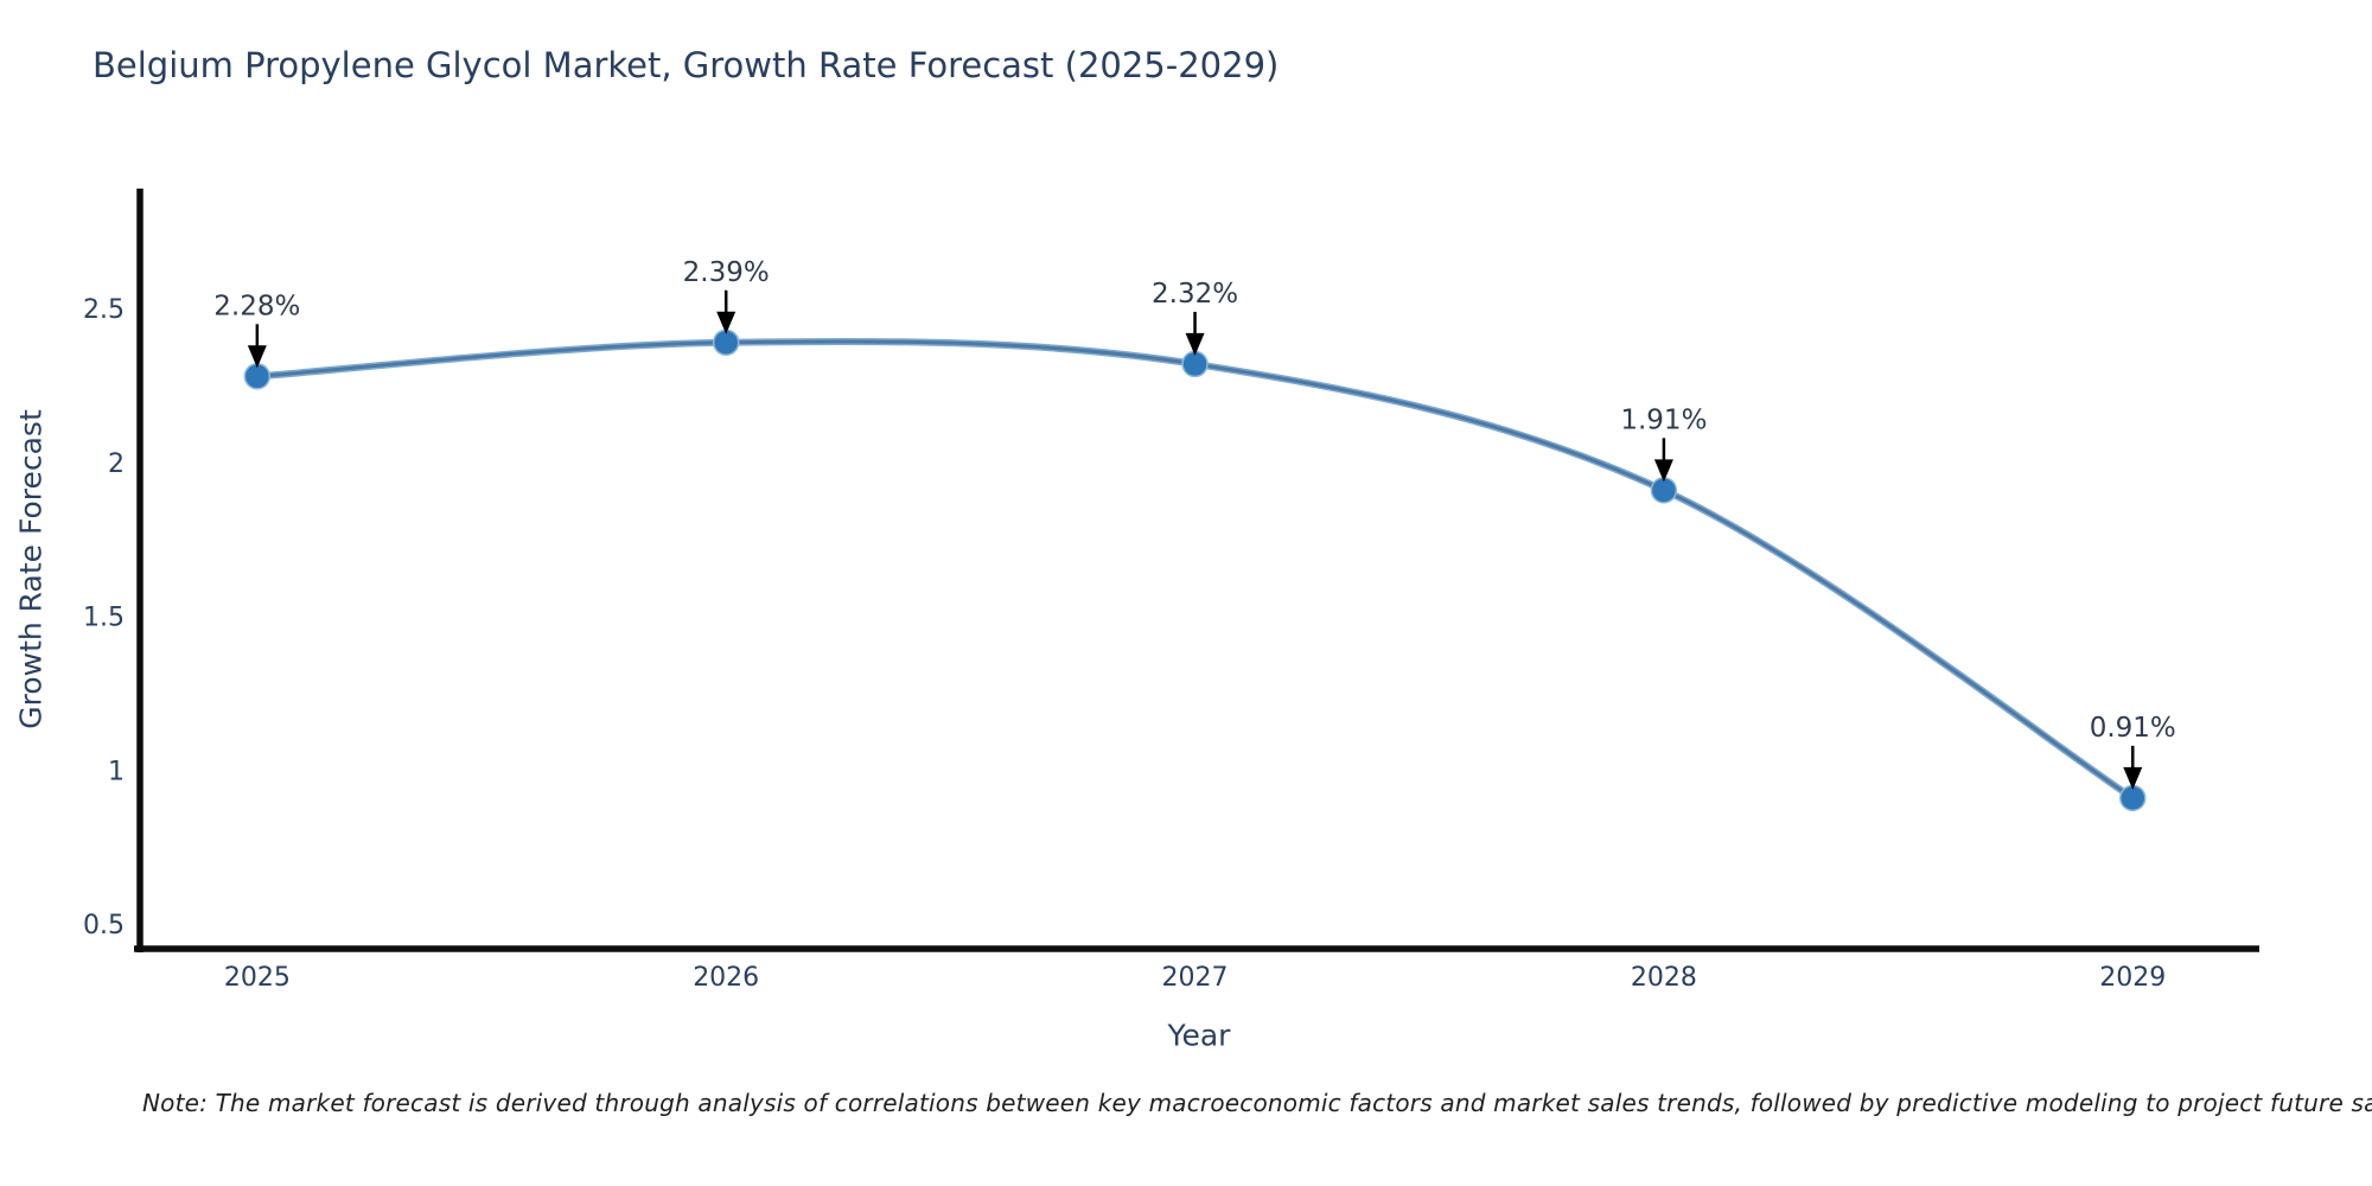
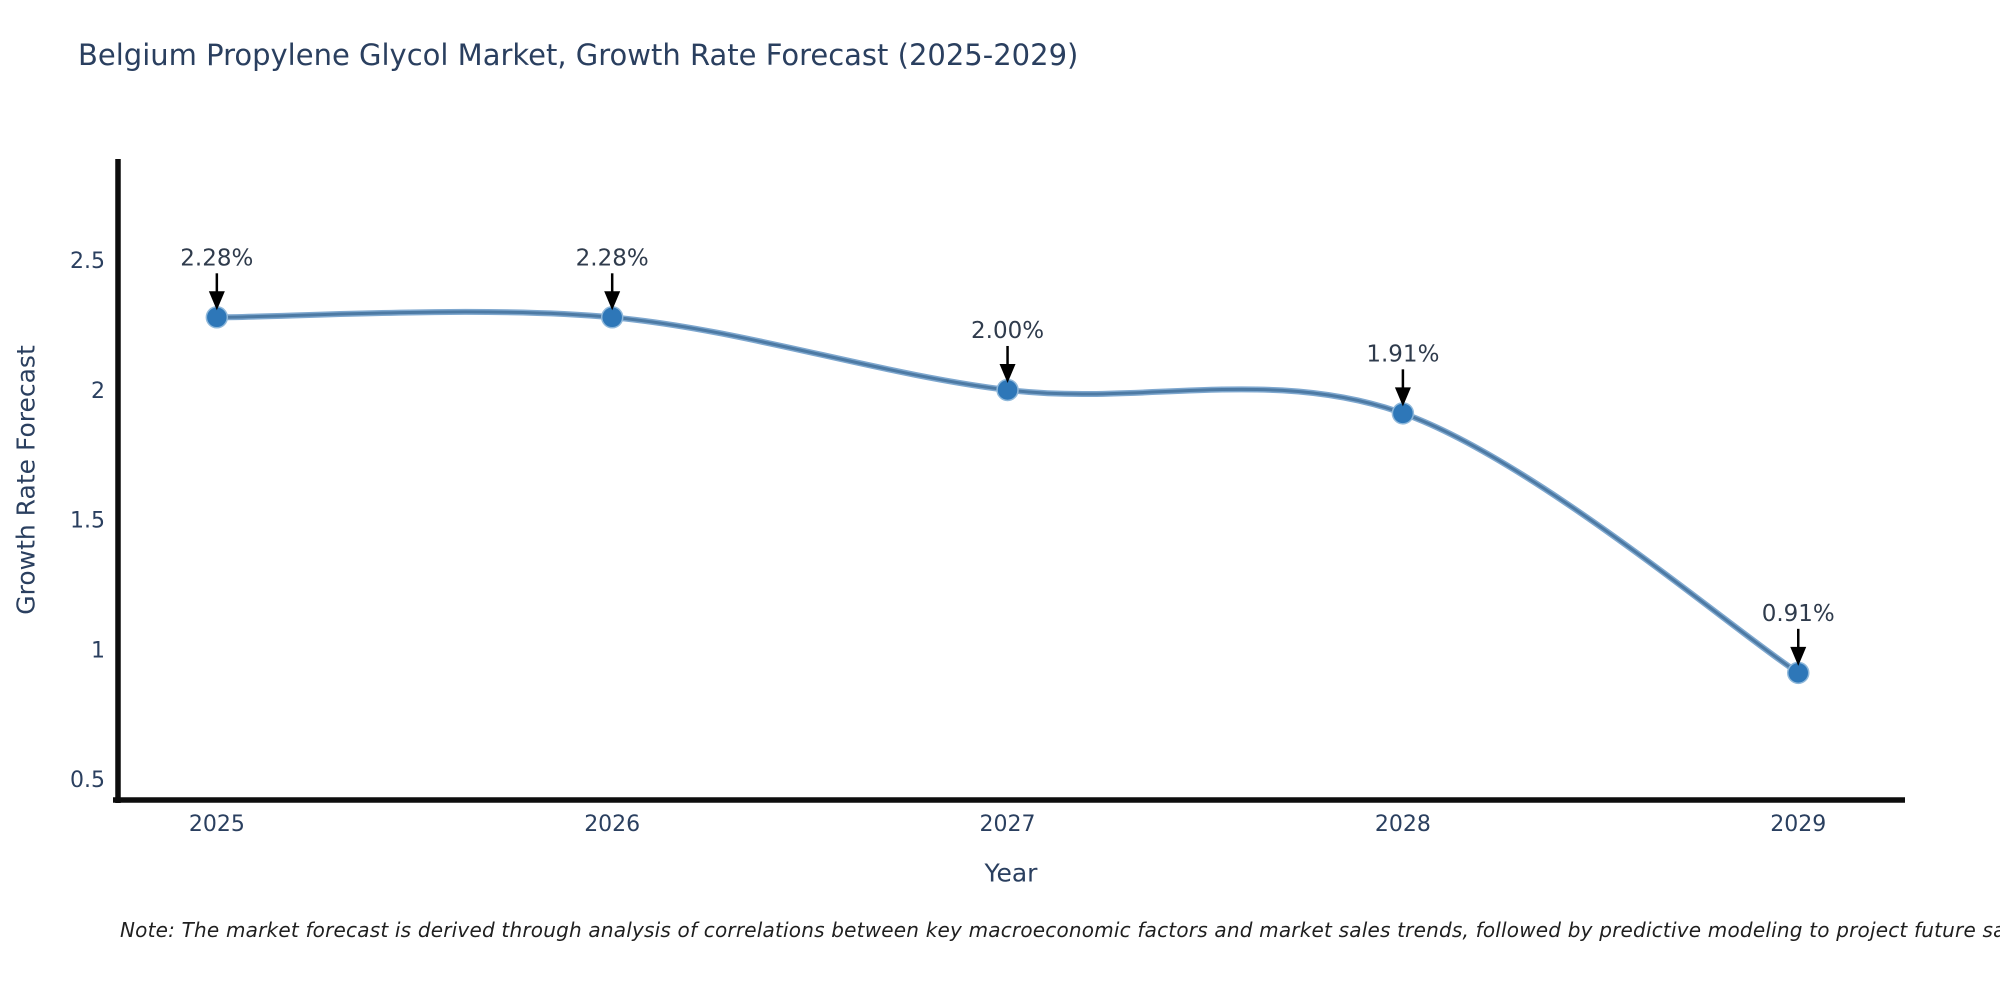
2026: 2.39% -> 2.28%
2027: 2.32% -> 2.00%
